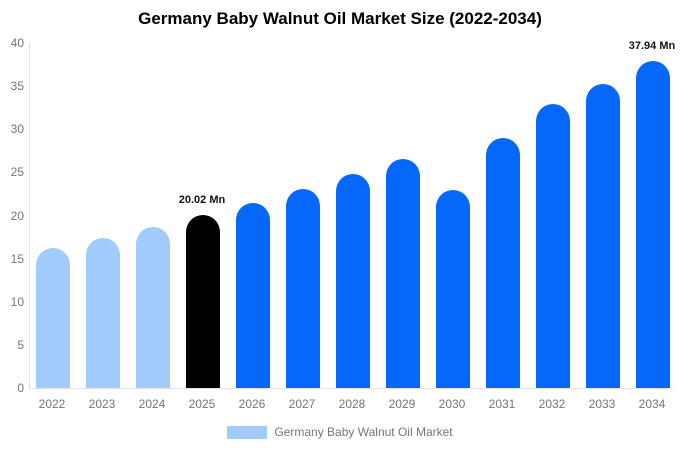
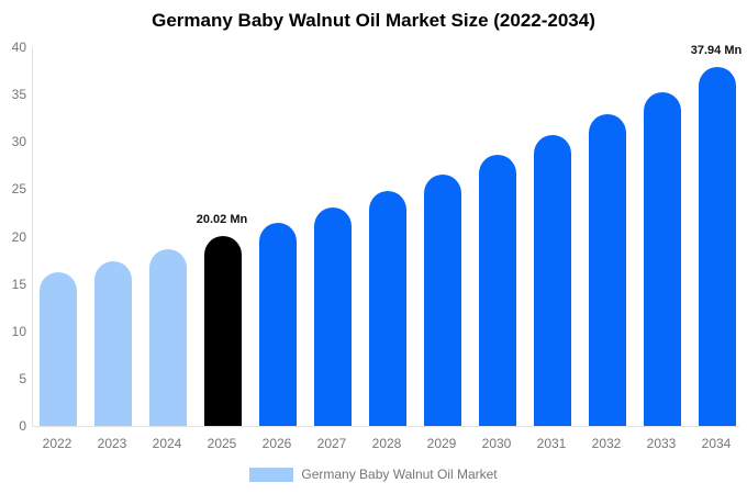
2030: 23 -> 29
2031: 29 -> 31
